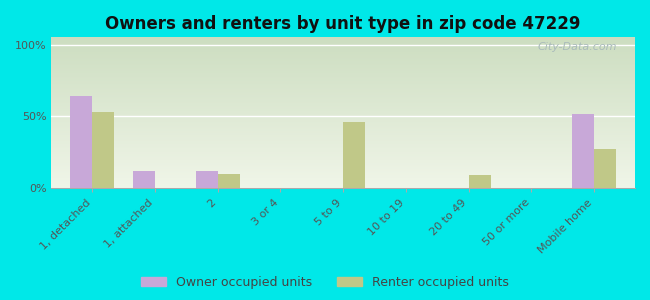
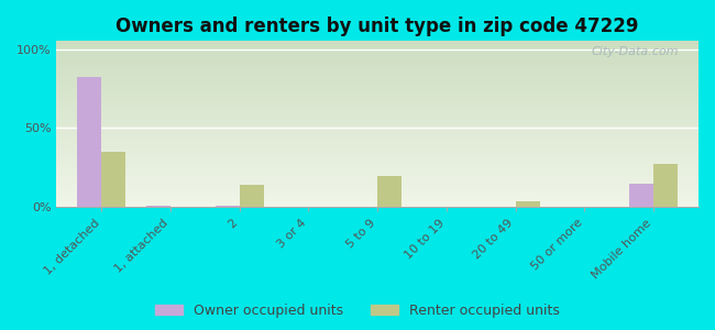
Owner occupied units/1, detached: 64% -> 82%
Renter occupied units/1, detached: 53% -> 35%
Owner occupied units/1, attached: 12% -> 1%
Owner occupied units/2: 12% -> 1%
Renter occupied units/2: 10% -> 14%
Renter occupied units/5 to 9: 46% -> 20%
Renter occupied units/20 to 49: 9% -> 4%
Owner occupied units/Mobile home: 52% -> 15%
